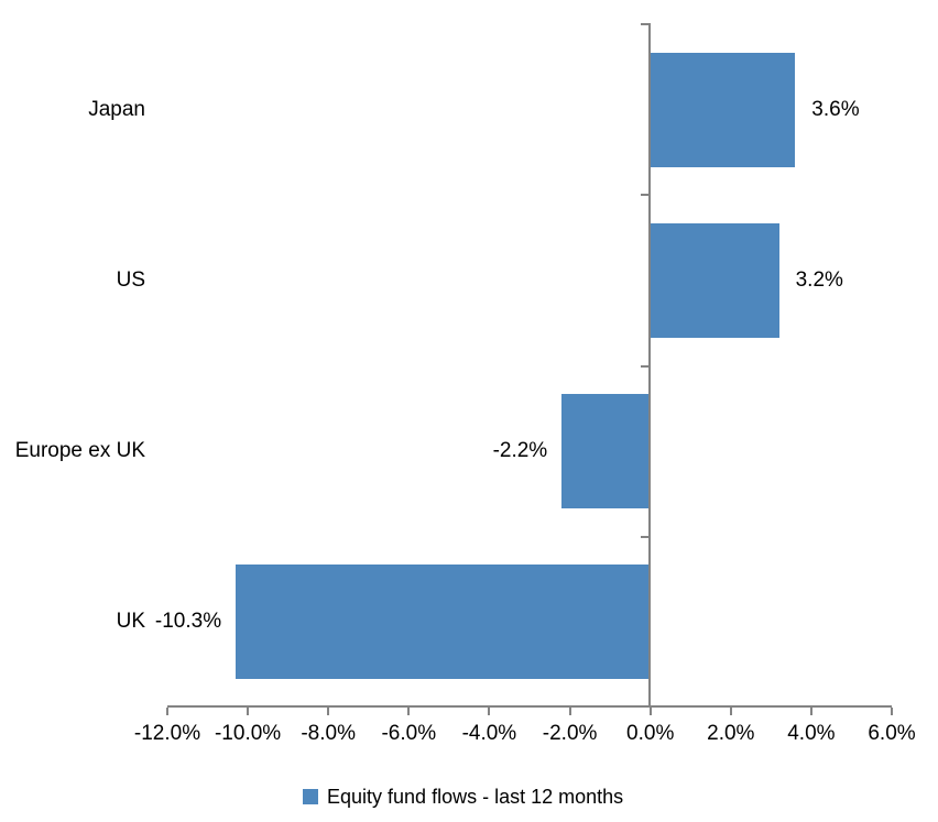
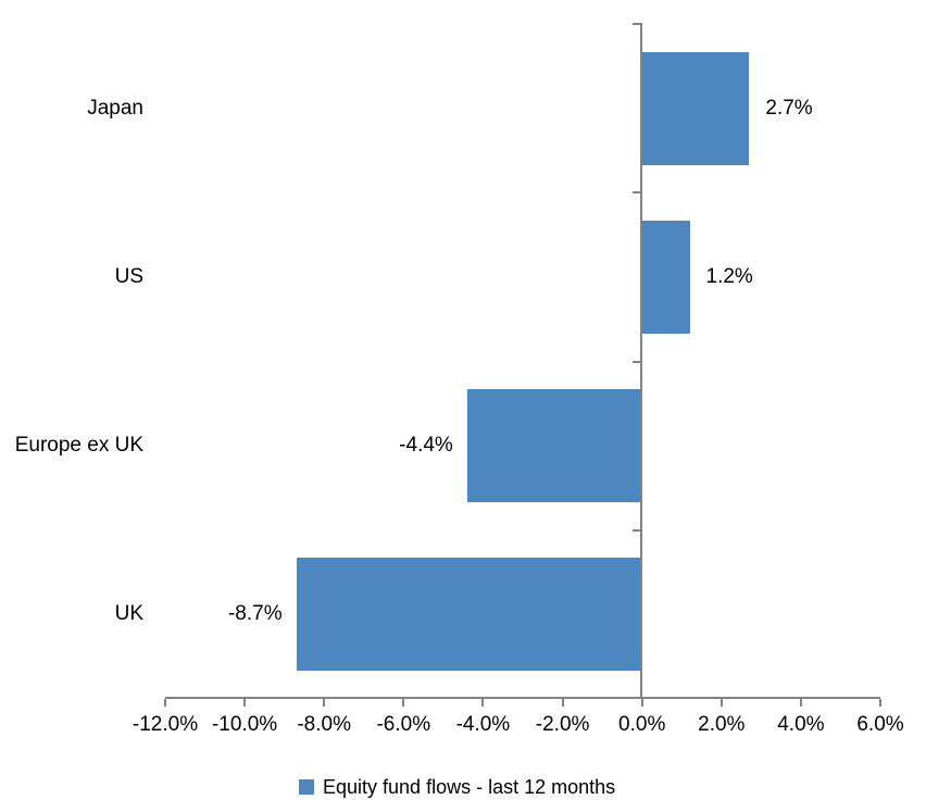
Japan: 3.6% -> 2.7%
US: 3.2% -> 1.2%
Europe ex UK: -2.2% -> -4.4%
UK: -10.3% -> -8.7%
